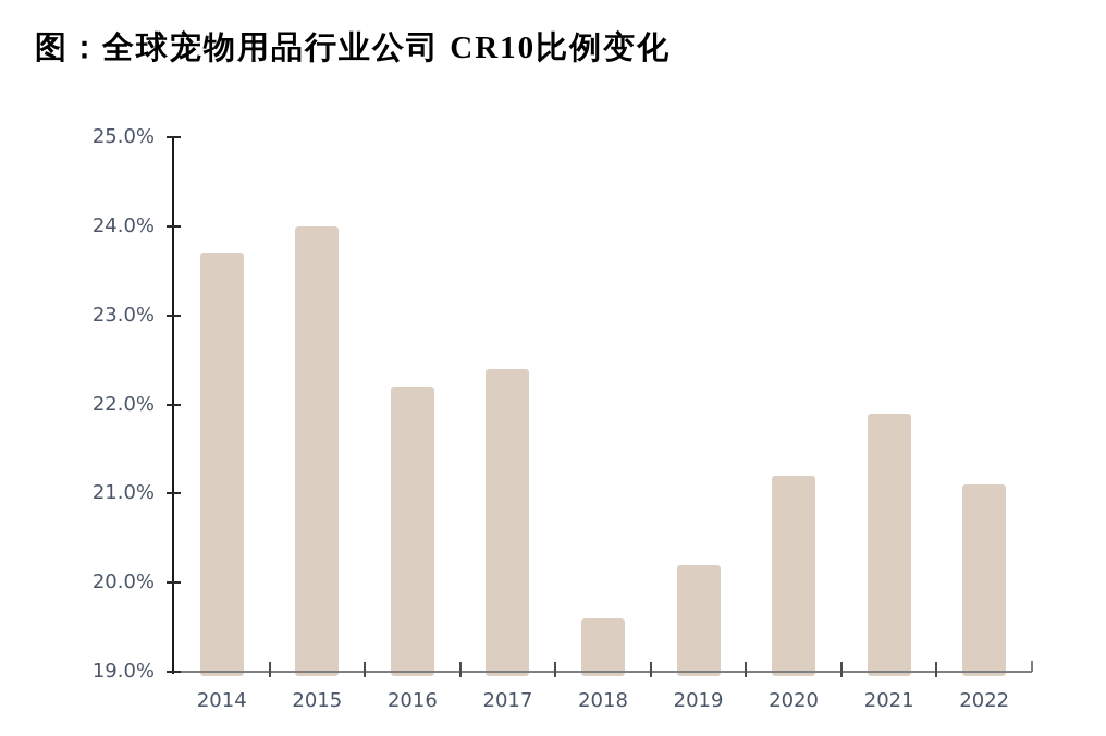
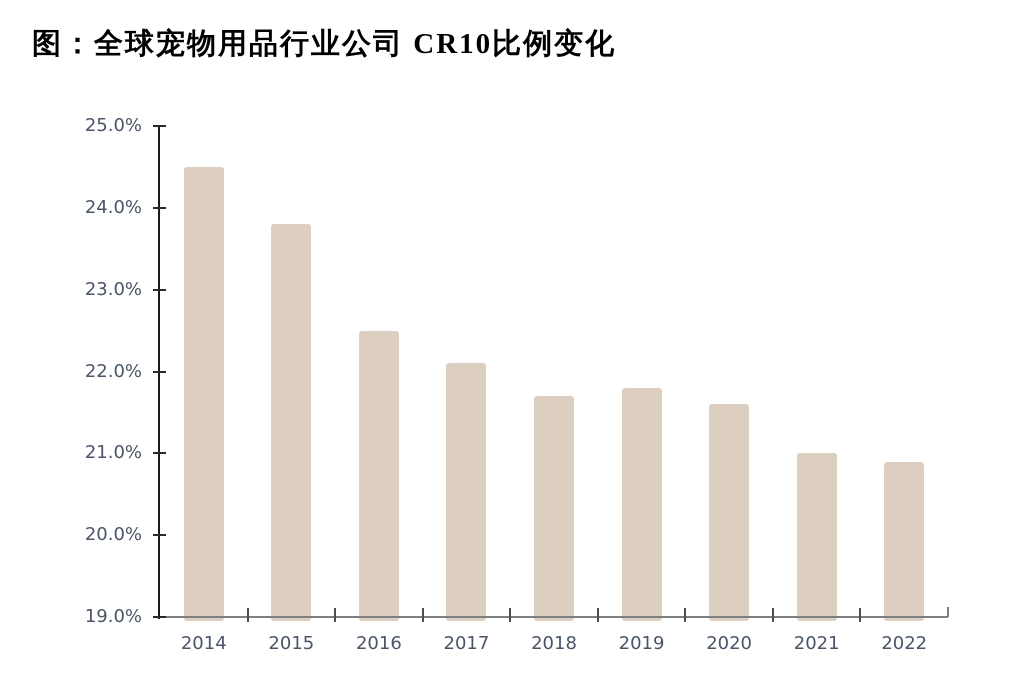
2014: 23.7% -> 24.5%
2015: 24.0% -> 23.8%
2016: 22.2% -> 22.5%
2017: 22.4% -> 22.1%
2018: 19.6% -> 21.7%
2019: 20.2% -> 21.8%
2020: 21.2% -> 21.6%
2021: 21.9% -> 21.0%
2022: 21.1% -> 20.9%
